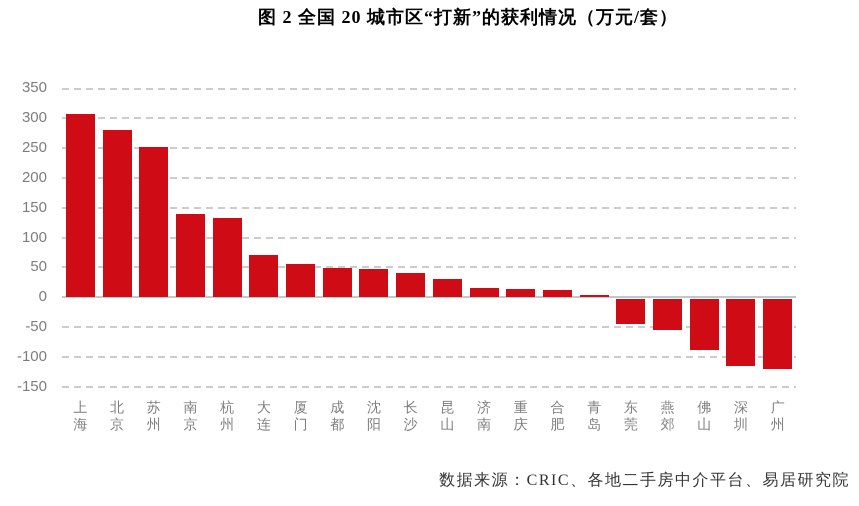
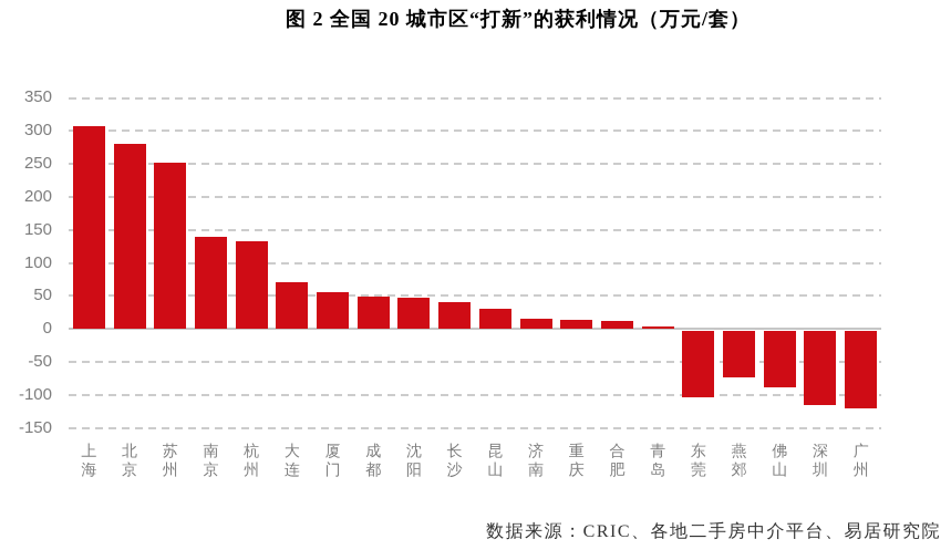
东莞: -40 -> -100
燕郊: -50 -> -70
